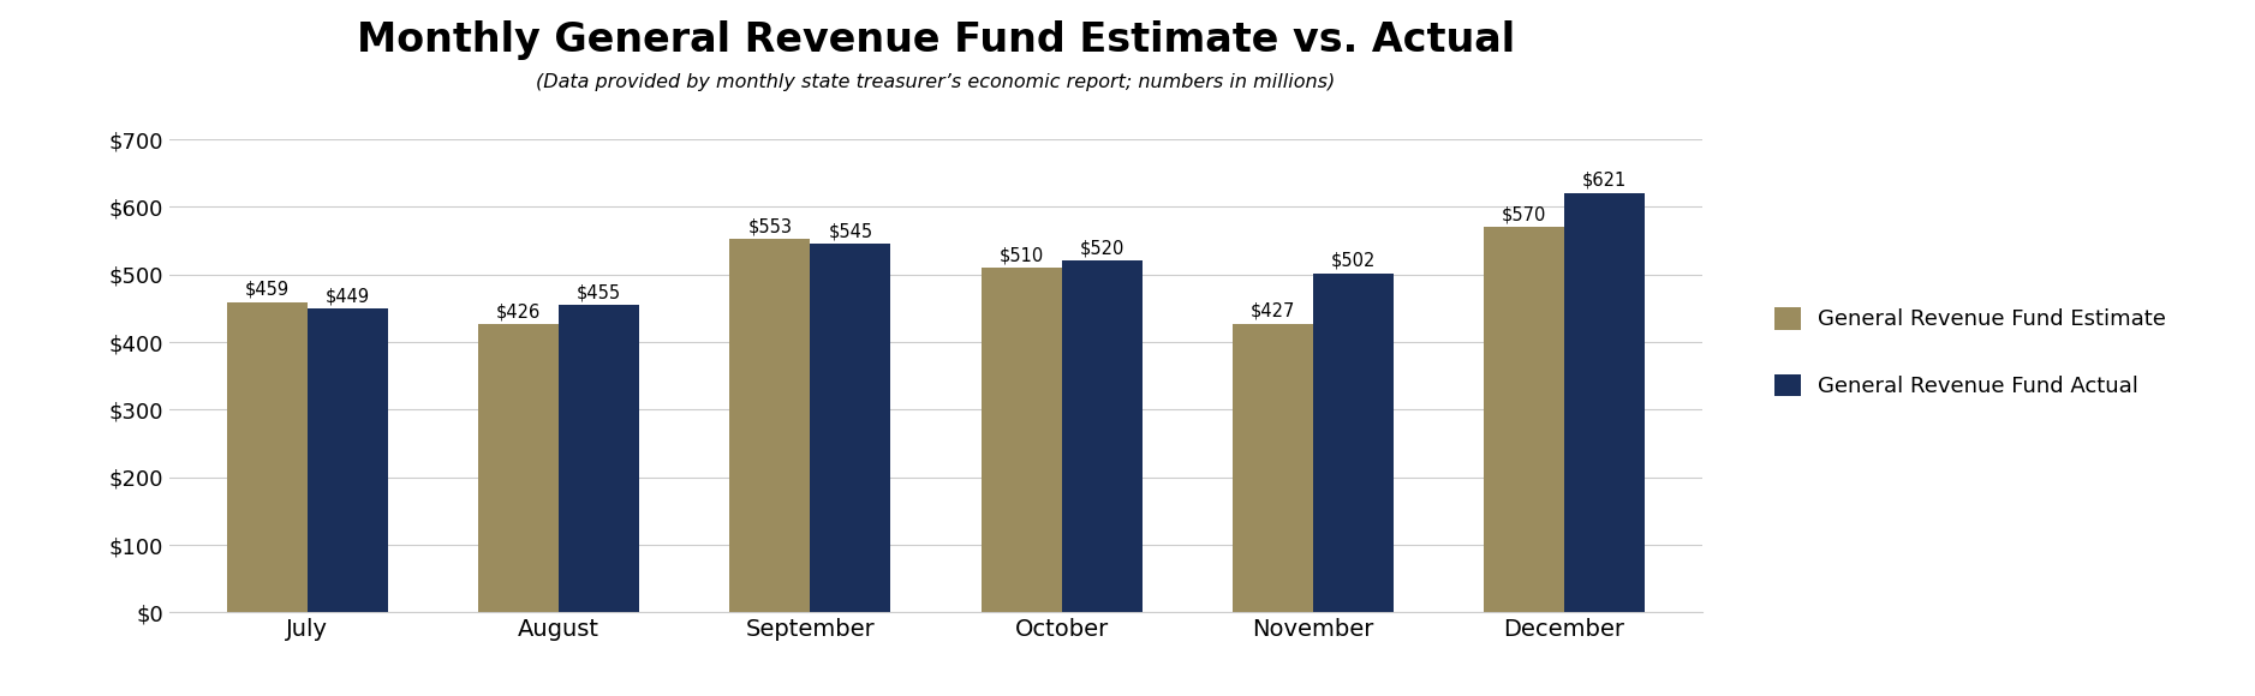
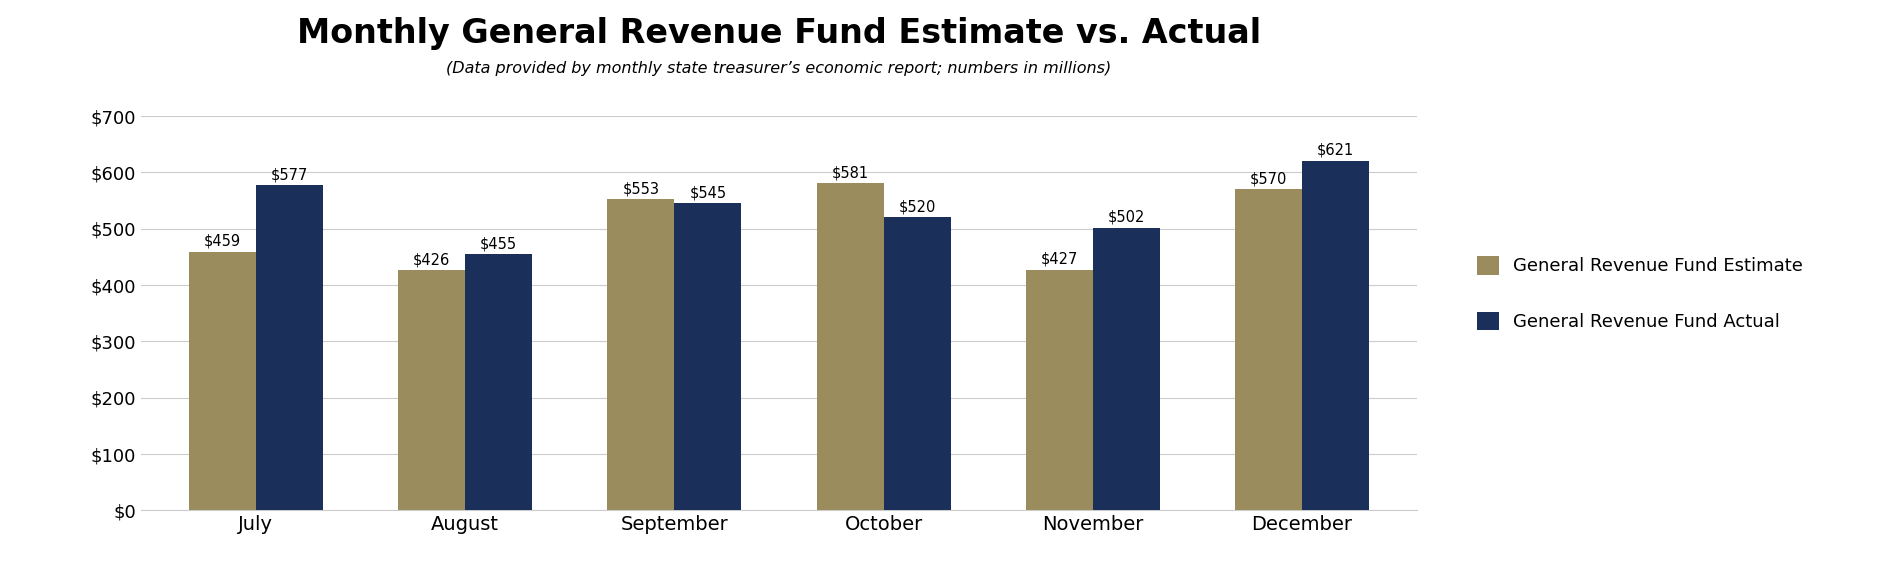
General Revenue Fund Actual/July: $449 -> $577
General Revenue Fund Estimate/October: $510 -> $581
